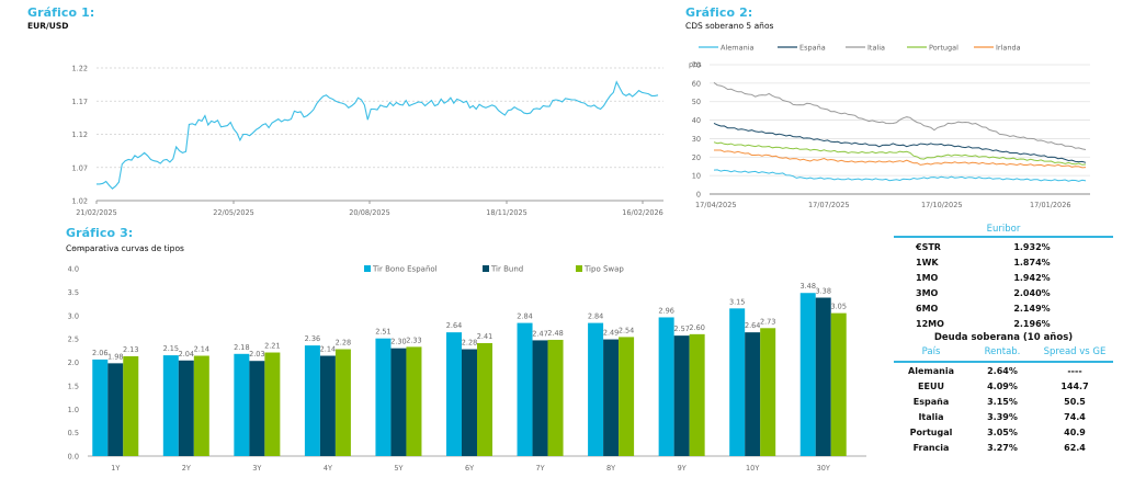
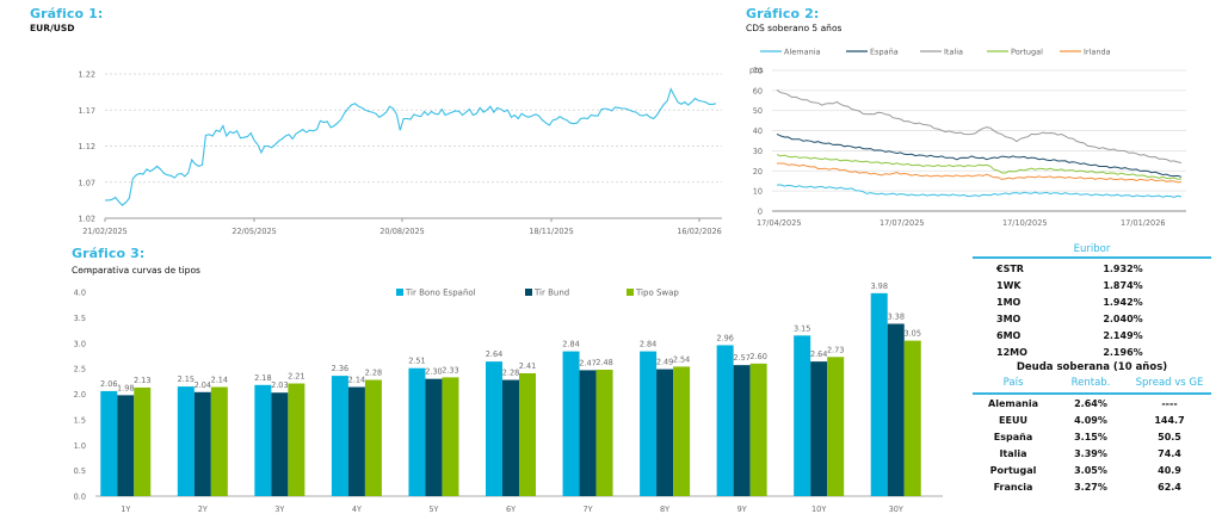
Gráfico 3:/Tir Bono Español/30Y: 3.48 -> 3.98
